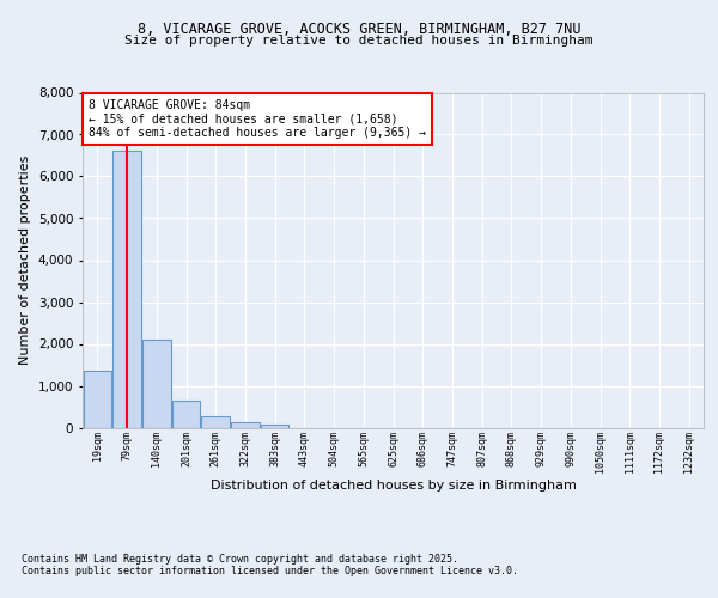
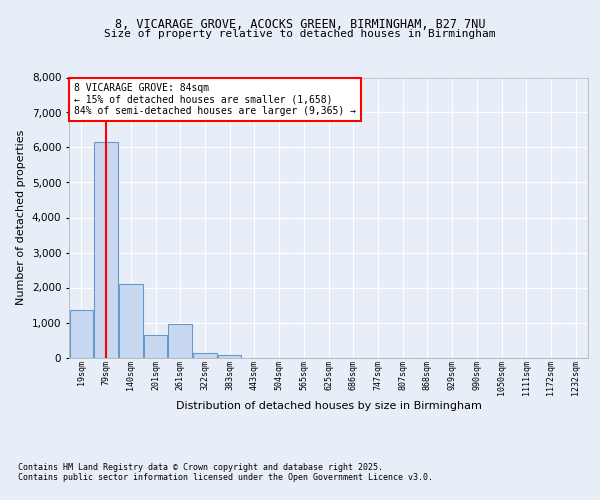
79sqm: 6,600 -> 6,150
261sqm: 270 -> 950
